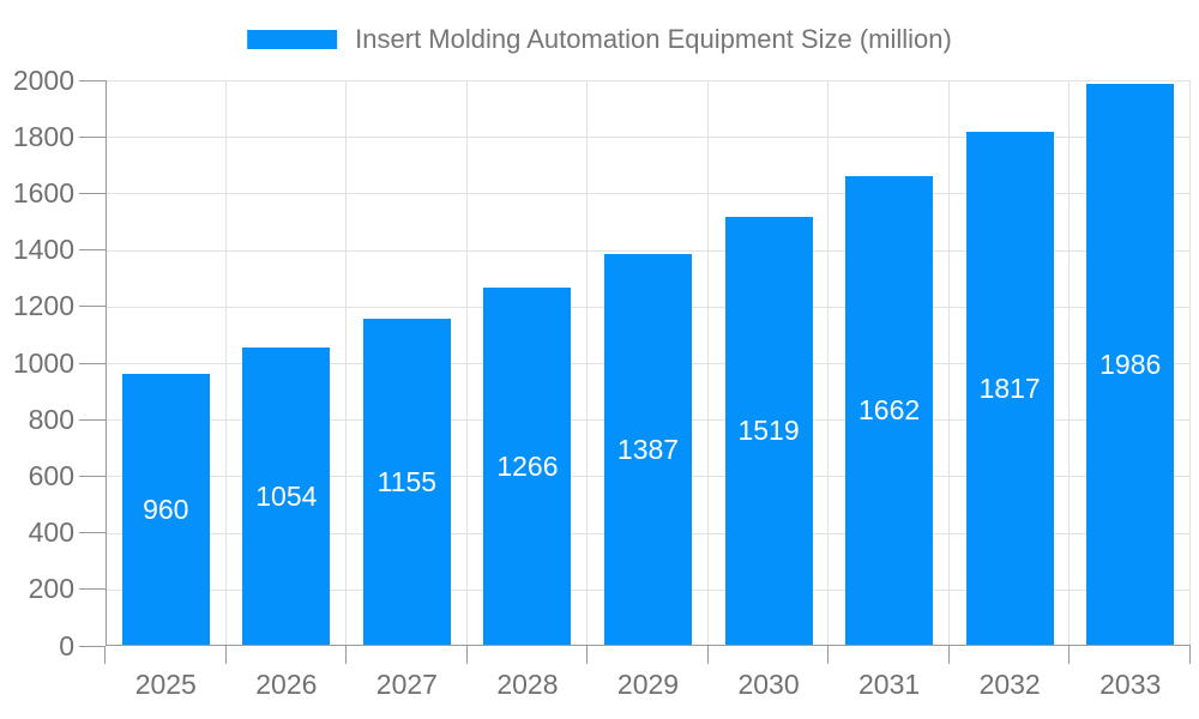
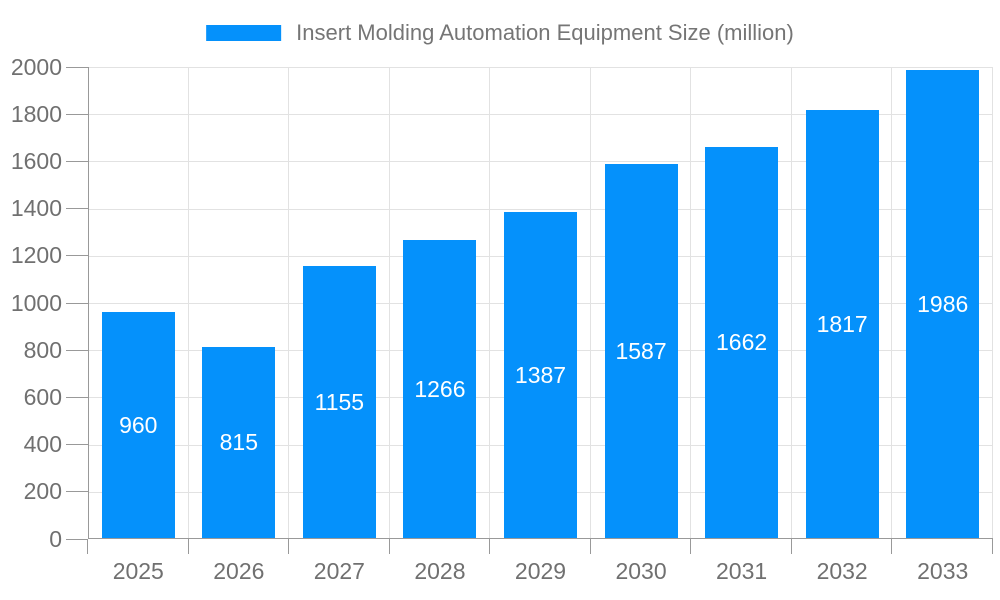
2026: 1054 -> 815
2030: 1519 -> 1587
